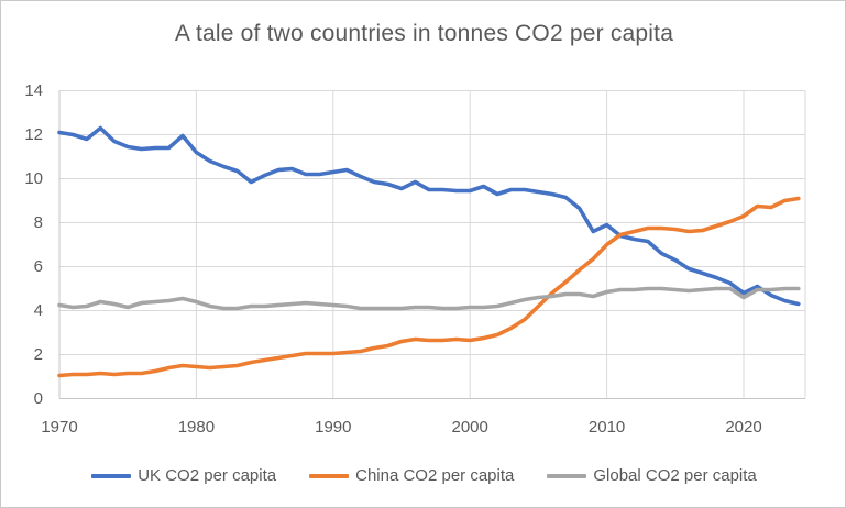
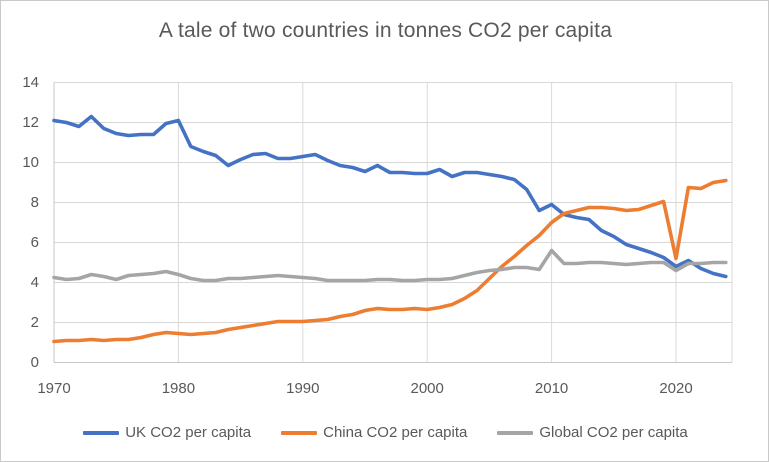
UK CO2 per capita/1980: 11.2 -> 12.1
Global CO2 per capita/2010: 4.8 -> 5.6
China CO2 per capita/2020: 8.3 -> 5.2
